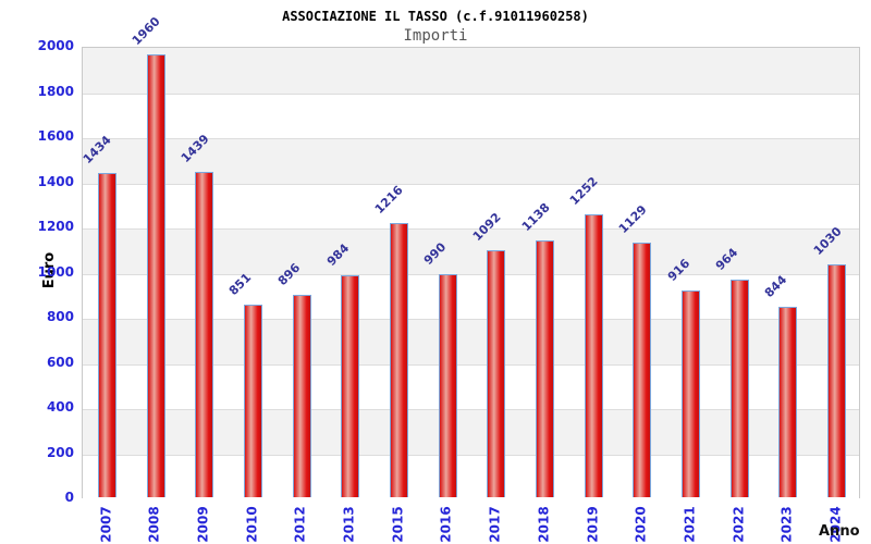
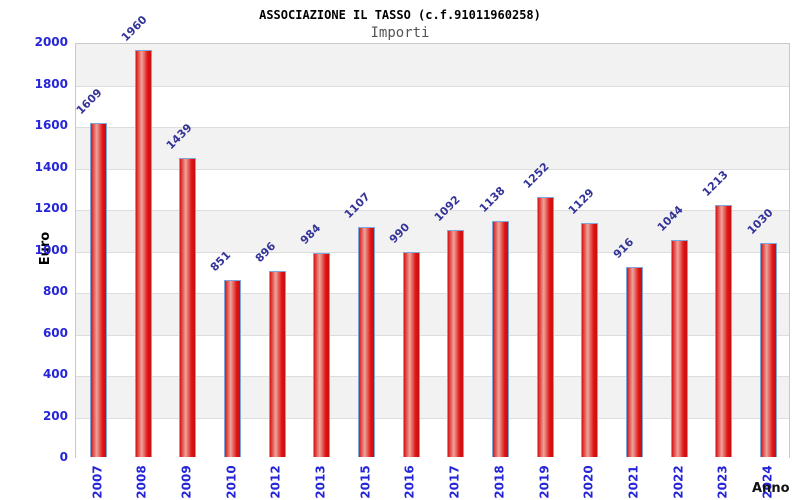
2007: 1434 -> 1609
2015: 1216 -> 1107
2022: 964 -> 1044
2023: 844 -> 1213
